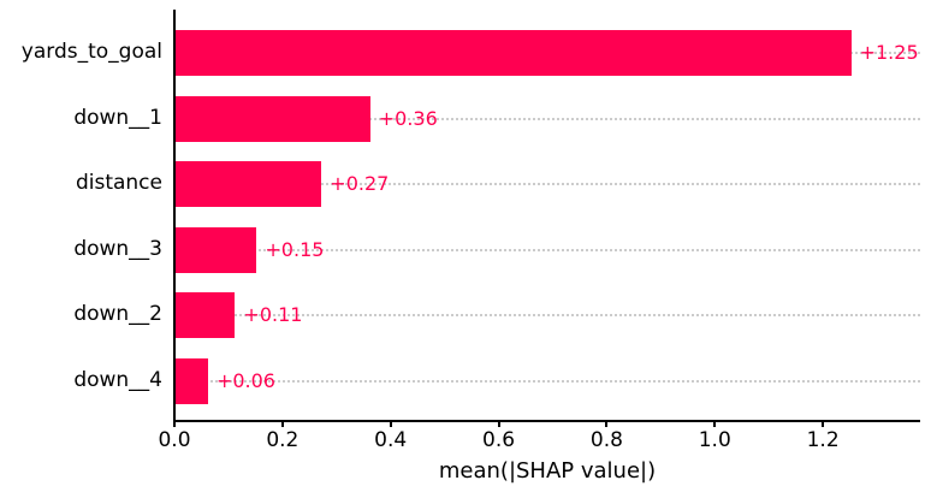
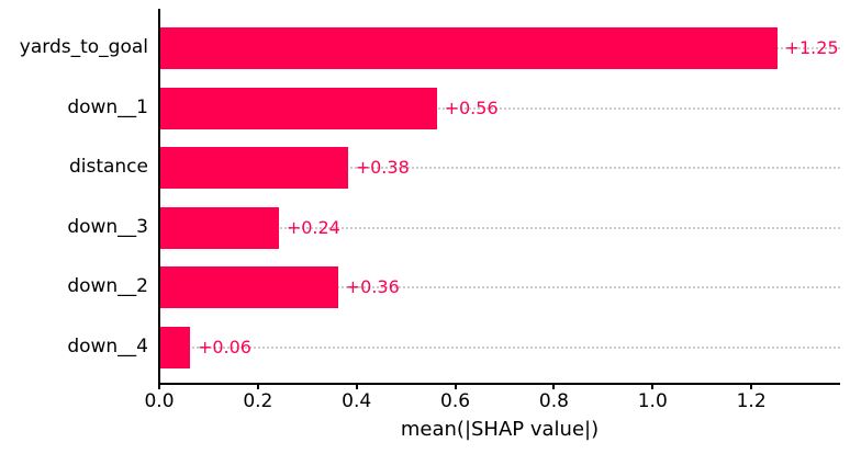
down__1: +0.36 -> +0.56
distance: +0.27 -> +0.38
down__3: +0.15 -> +0.24
down__2: +0.11 -> +0.36
